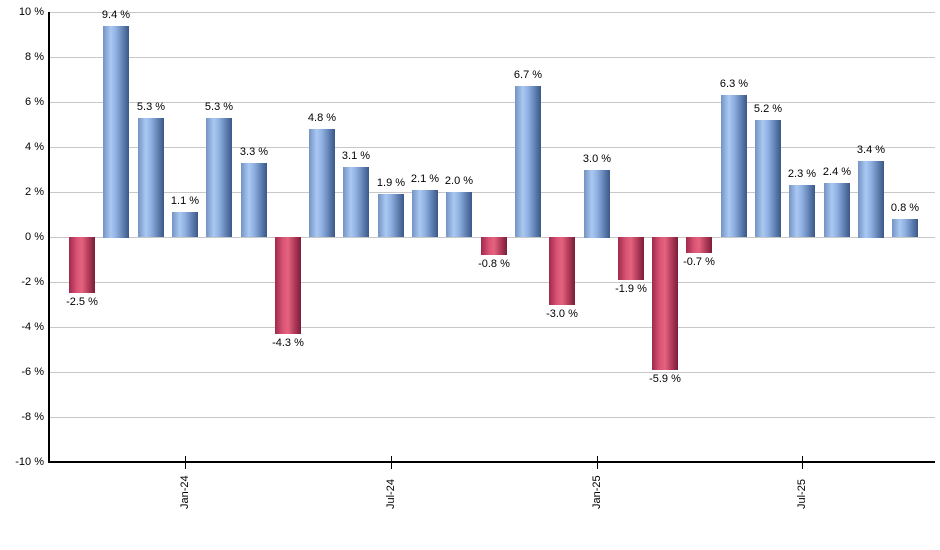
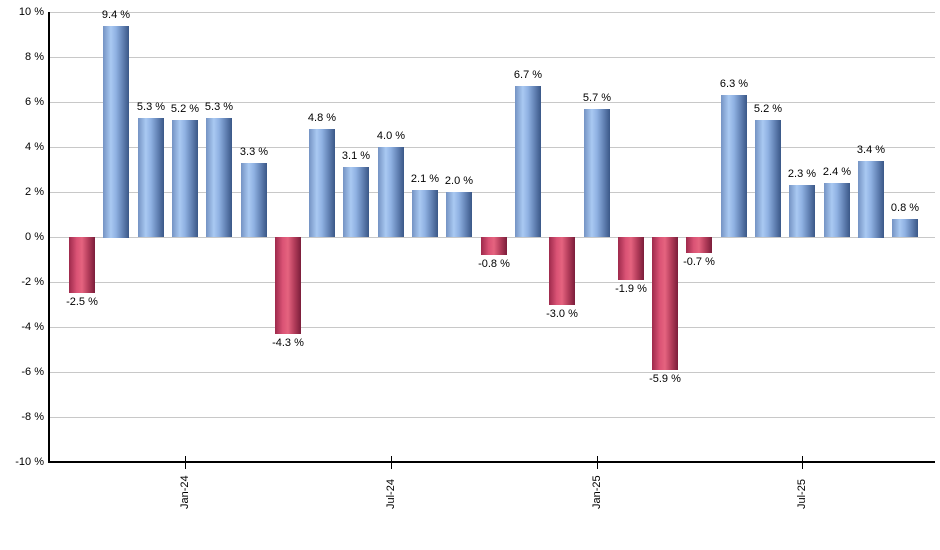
Jan-24: 1.1 -> 5.2
Jul-24: 1.9 -> 4.0
Jan-25: 3.0 -> 5.7
